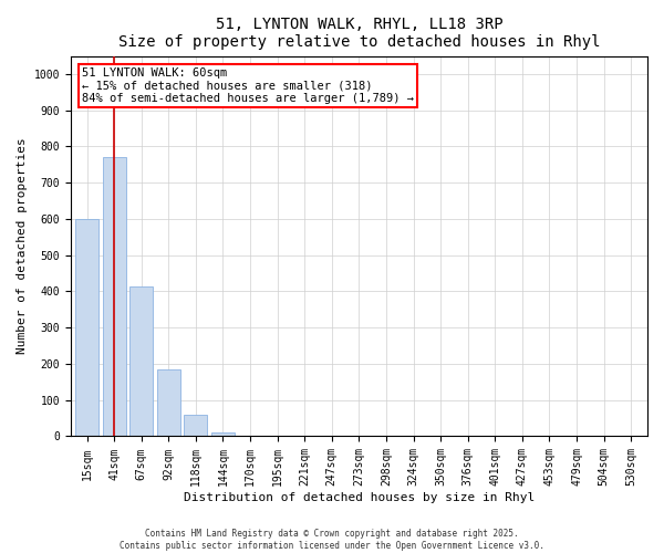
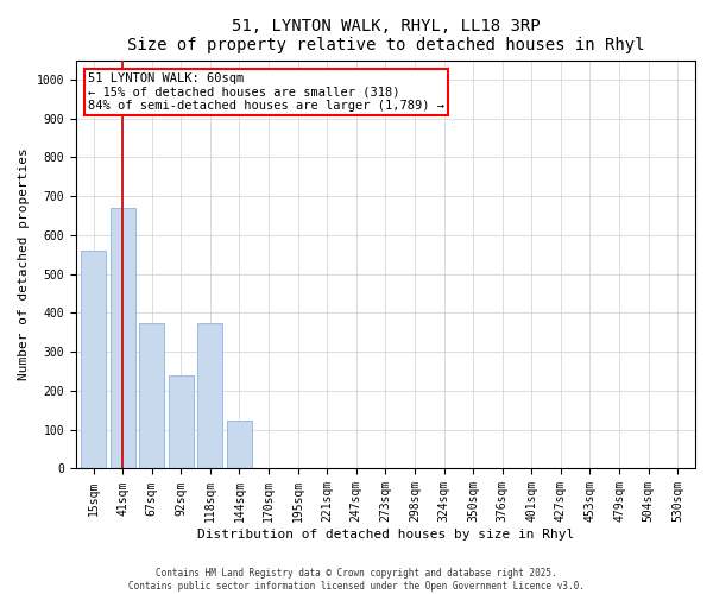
15sqm: 600 -> 560
41sqm: 770 -> 670
67sqm: 415 -> 375
92sqm: 185 -> 240
118sqm: 60 -> 375
144sqm: 10 -> 125
